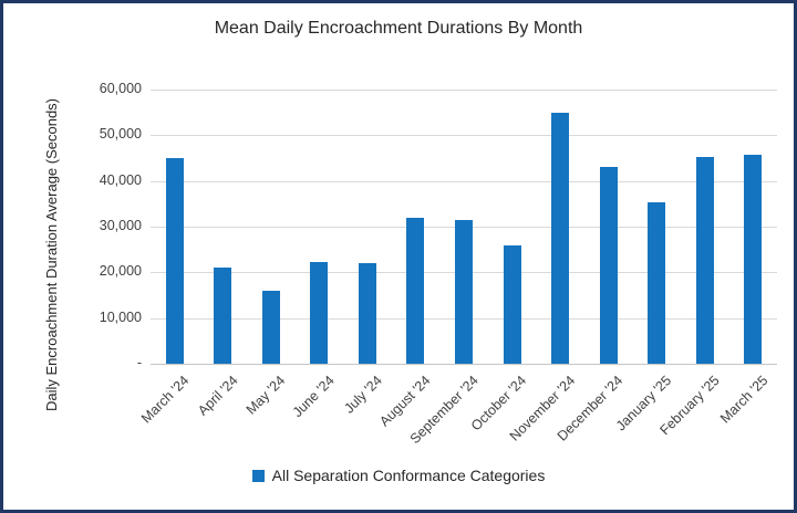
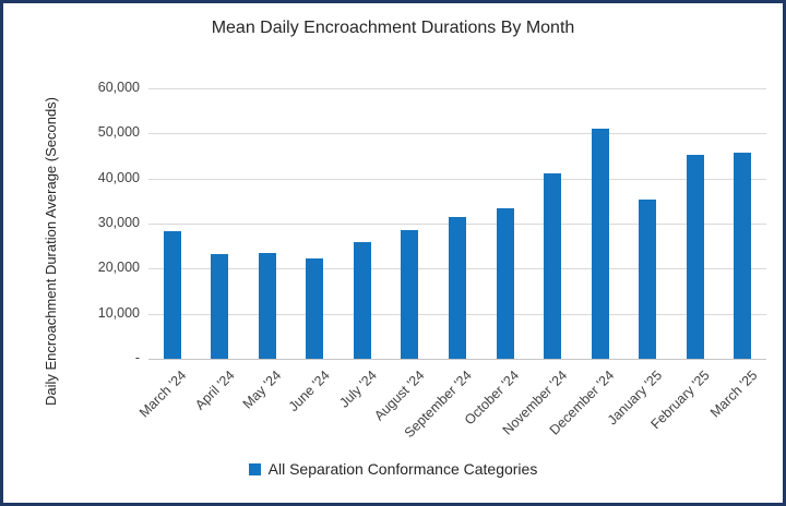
March '24: 45000 -> 28000
April '24: 21000 -> 23000
May '24: 16000 -> 23000
July '24: 22000 -> 26000
August '24: 32000 -> 28000
October '24: 26000 -> 34000
November '24: 55000 -> 41000
December '24: 43000 -> 51000
